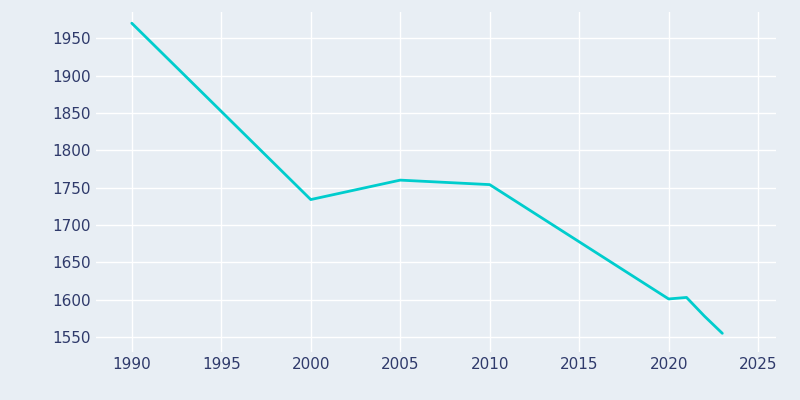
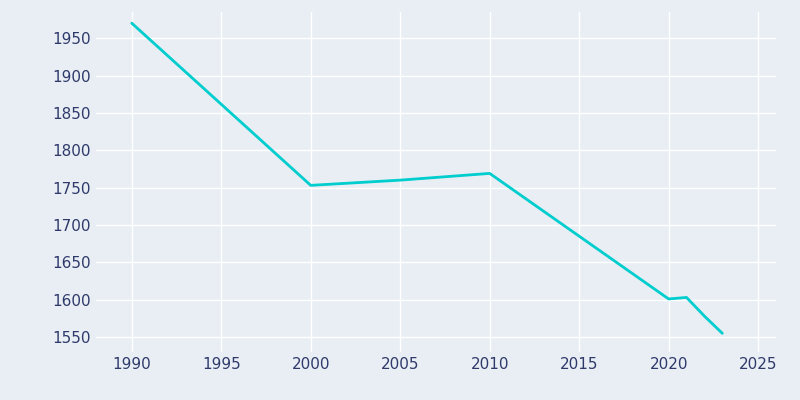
2000: 1734 -> 1753
2010: 1754 -> 1769
